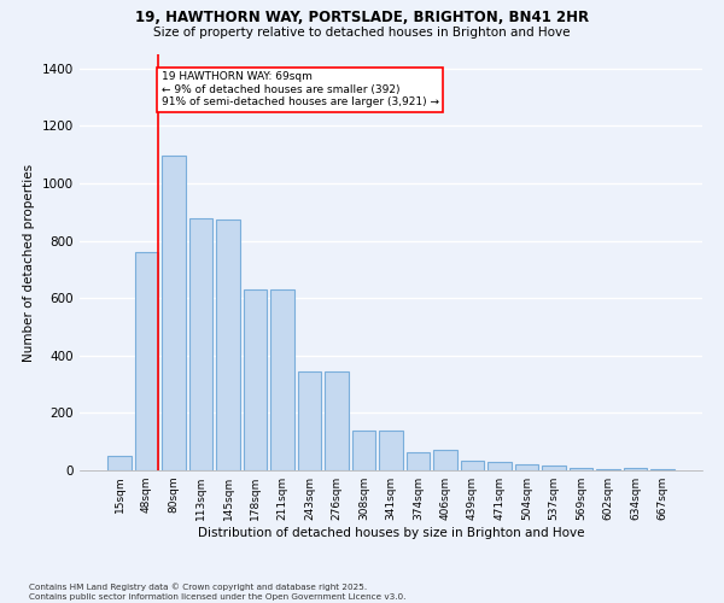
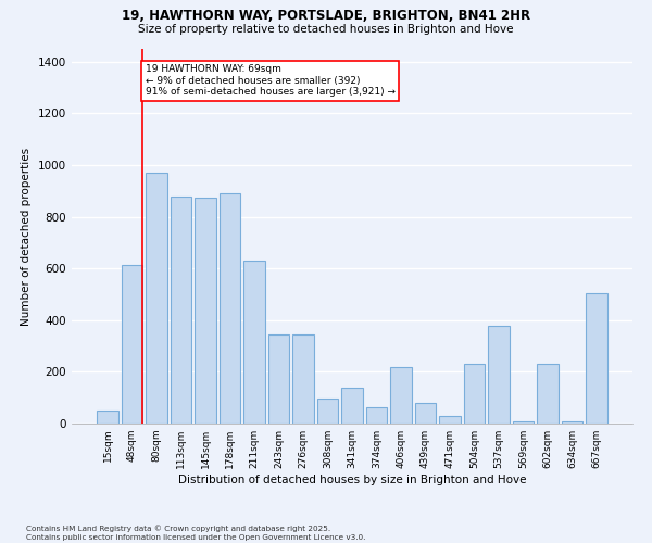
48sqm: 760 -> 615
80sqm: 1095 -> 970
178sqm: 630 -> 890
308sqm: 140 -> 95
406sqm: 70 -> 220
439sqm: 35 -> 80
504sqm: 20 -> 230
537sqm: 15 -> 380
602sqm: 5 -> 230
667sqm: 5 -> 505
